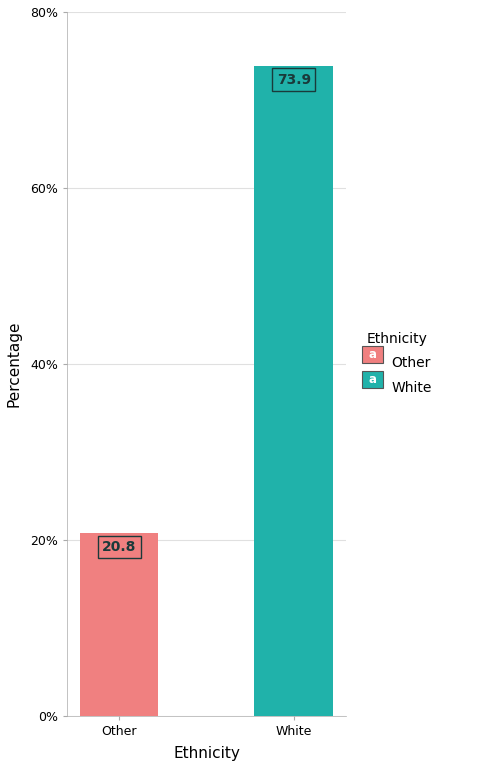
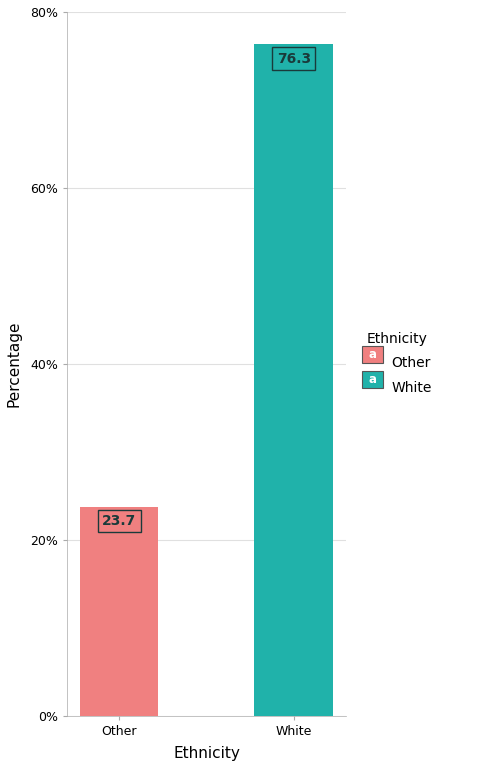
Other: 20.8 -> 23.7
White: 73.9 -> 76.3
